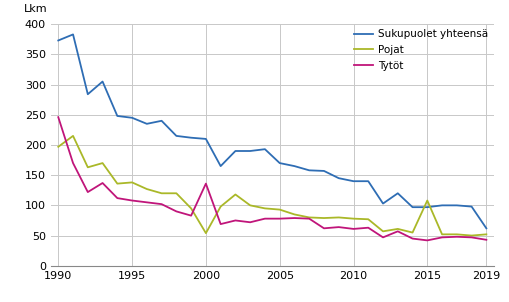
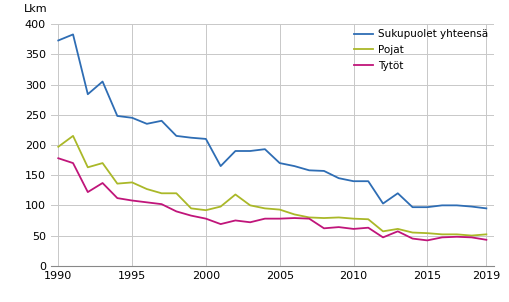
Tytöt/1990: 246 -> 178
Pojat/2000: 54 -> 92
Tytöt/2000: 136 -> 78
Pojat/2015: 108 -> 54
Sukupuolet yhteensä/2019: 62 -> 95
